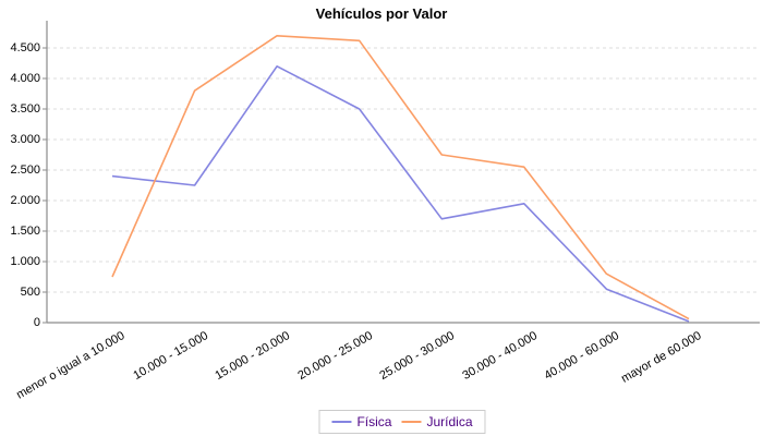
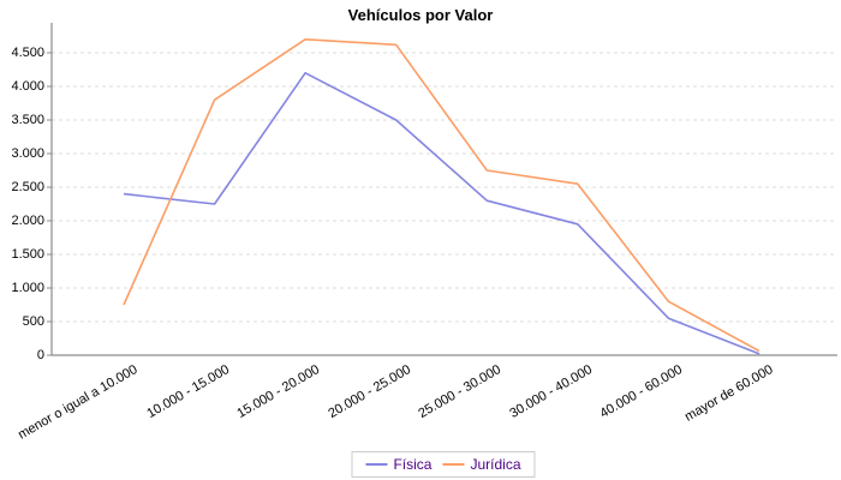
Física/25.000 - 30.000: 1700 -> 2300
